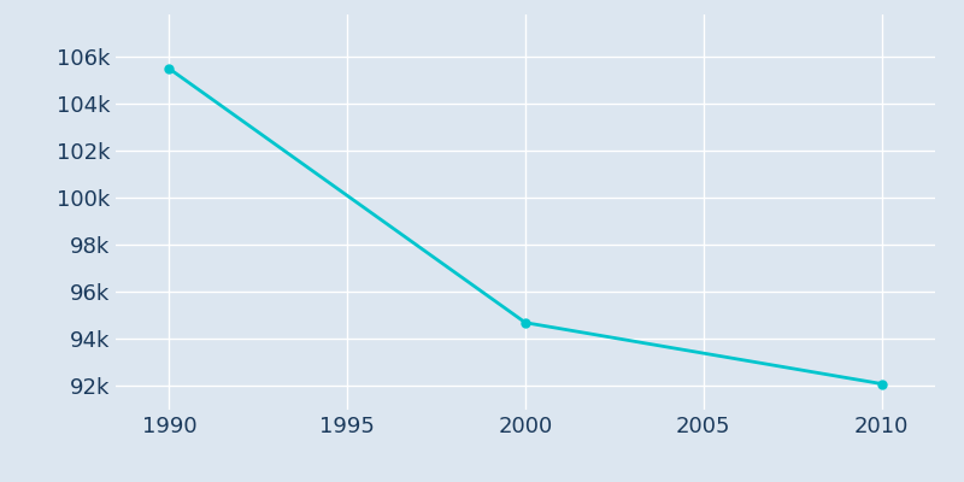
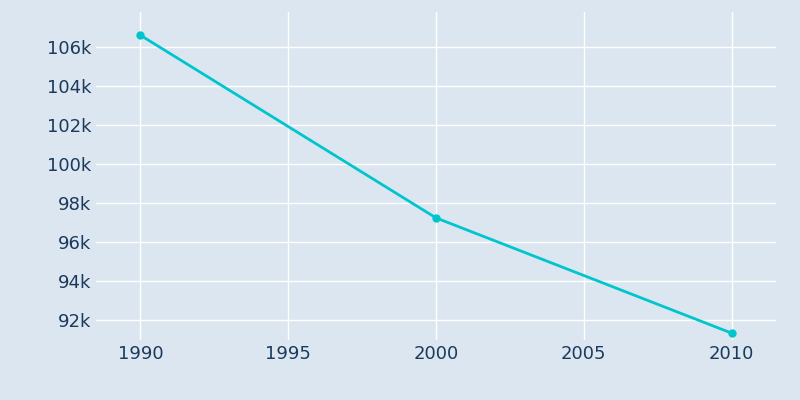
1990: 105.5k -> 106.6k
2000: 94.7k -> 97.3k
2010: 92.1k -> 91.4k
